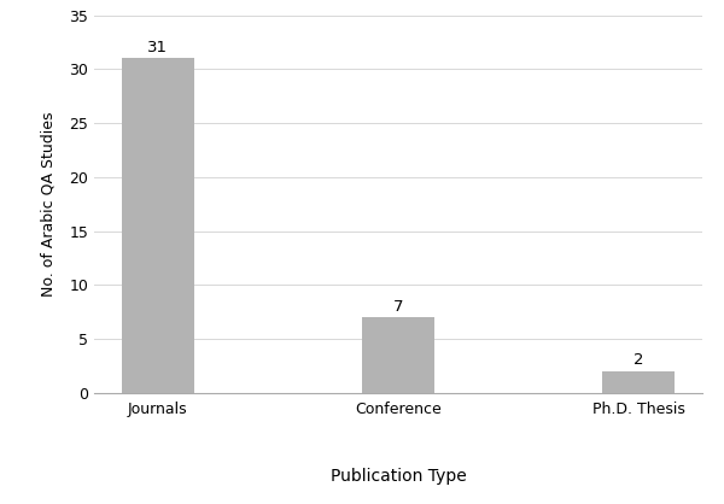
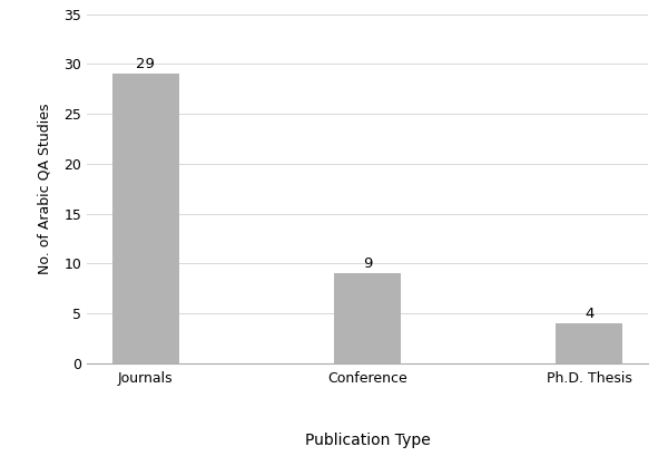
Journals: 31 -> 29
Conference: 7 -> 9
Ph.D. Thesis: 2 -> 4
